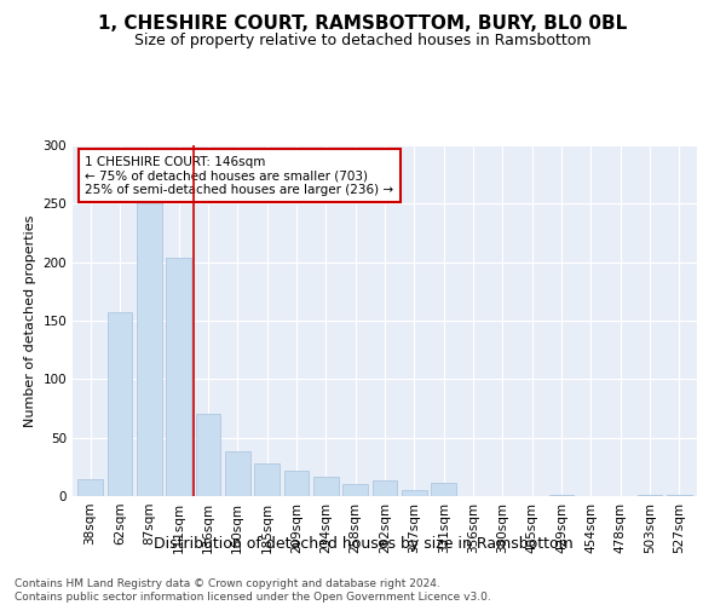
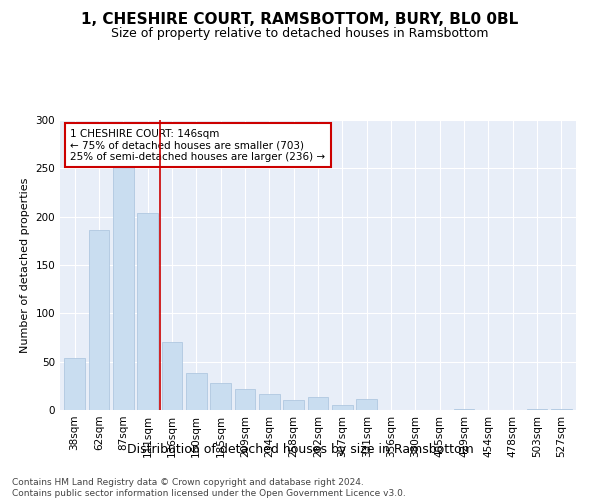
38sqm: 15 -> 54
62sqm: 157 -> 186
